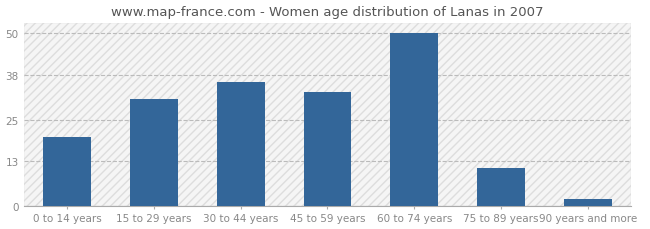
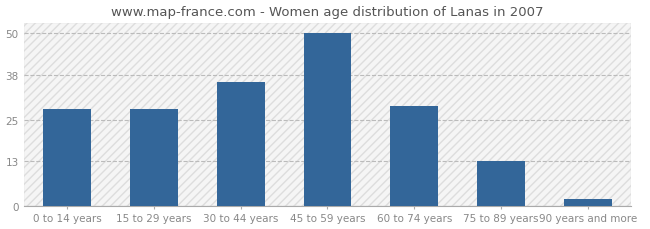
0 to 14 years: 20 -> 28
15 to 29 years: 31 -> 28
45 to 59 years: 33 -> 50
60 to 74 years: 50 -> 29
75 to 89 years: 11 -> 13
